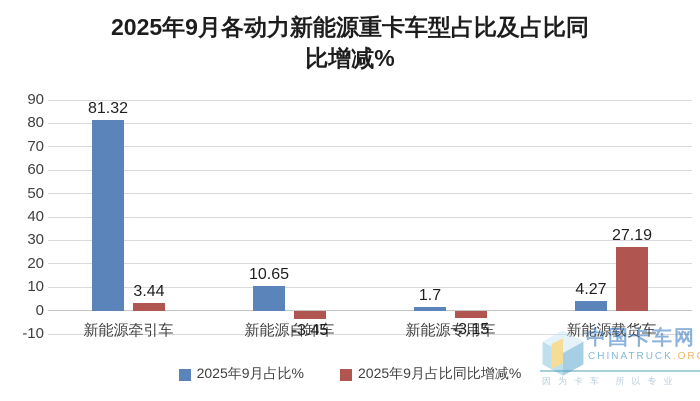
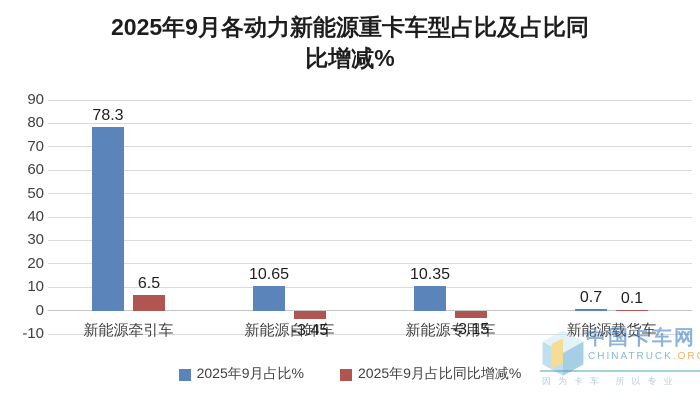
2025年9月占比%/新能源牵引车: 81.32 -> 78.3
2025年9月占比同比增减%/新能源牵引车: 3.44 -> 6.5
2025年9月占比%/新能源专用车: 1.7 -> 10.35
2025年9月占比%/新能源载货车: 4.27 -> 0.7
2025年9月占比同比增减%/新能源载货车: 27.19 -> 0.1
